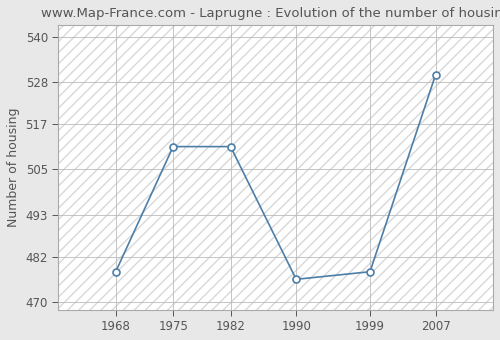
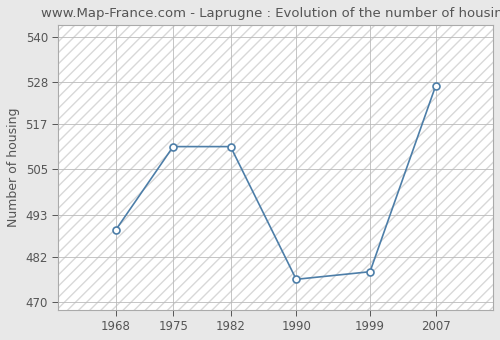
1968: 478 -> 489
2007: 530 -> 527
